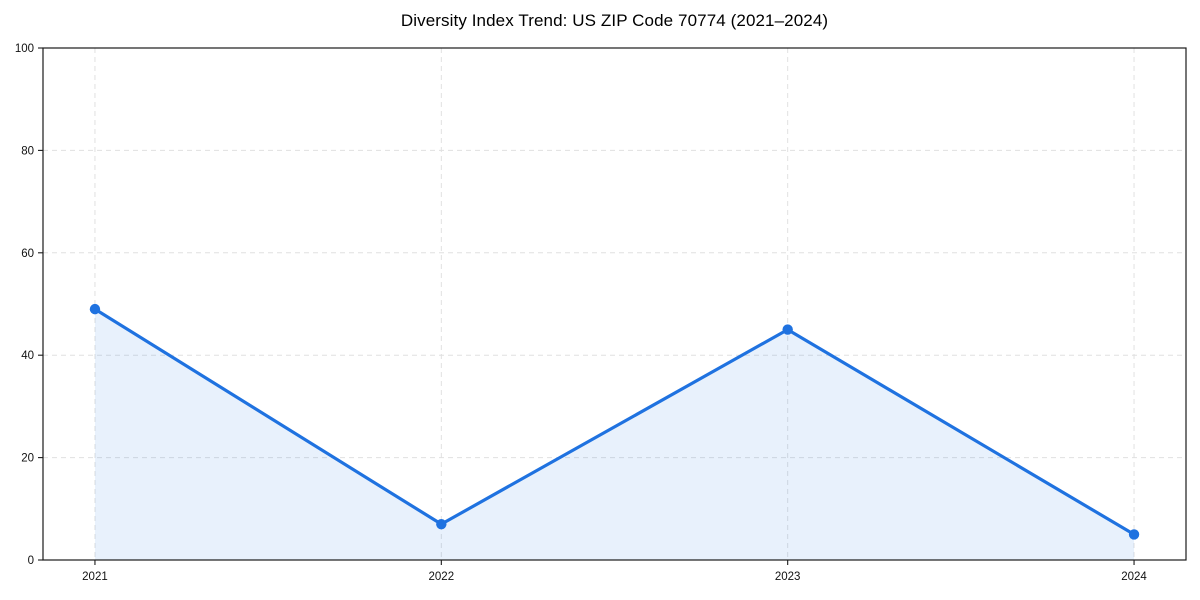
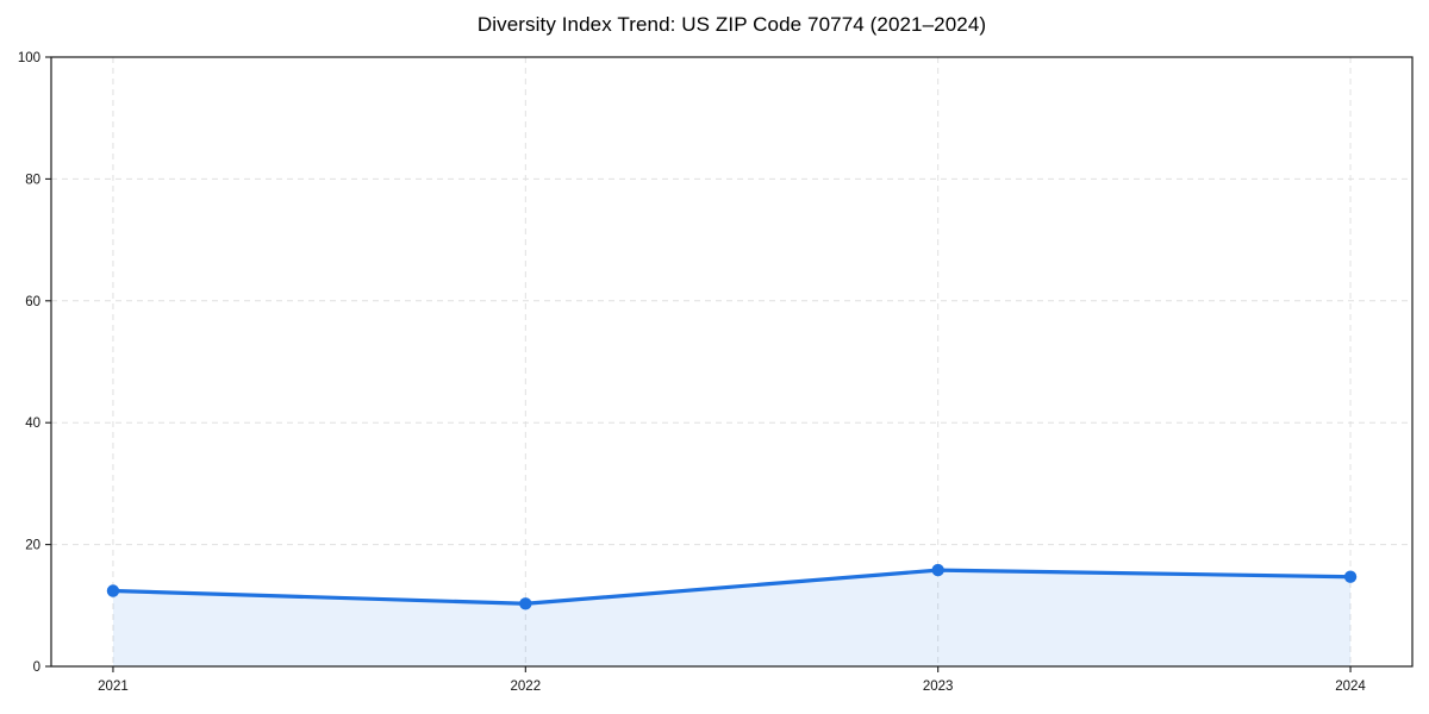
2021: 49 -> 12
2022: 7 -> 10
2023: 45 -> 16
2024: 5 -> 15
